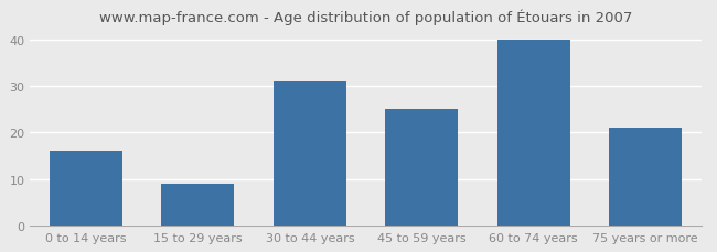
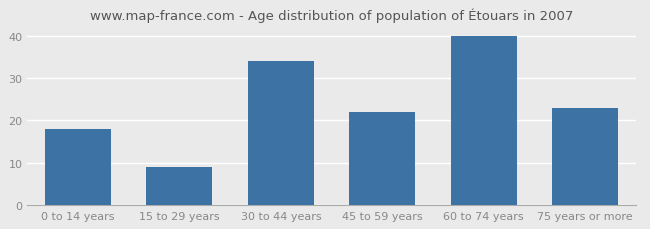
0 to 14 years: 16 -> 18
30 to 44 years: 31 -> 34
45 to 59 years: 25 -> 22
75 years or more: 21 -> 23
